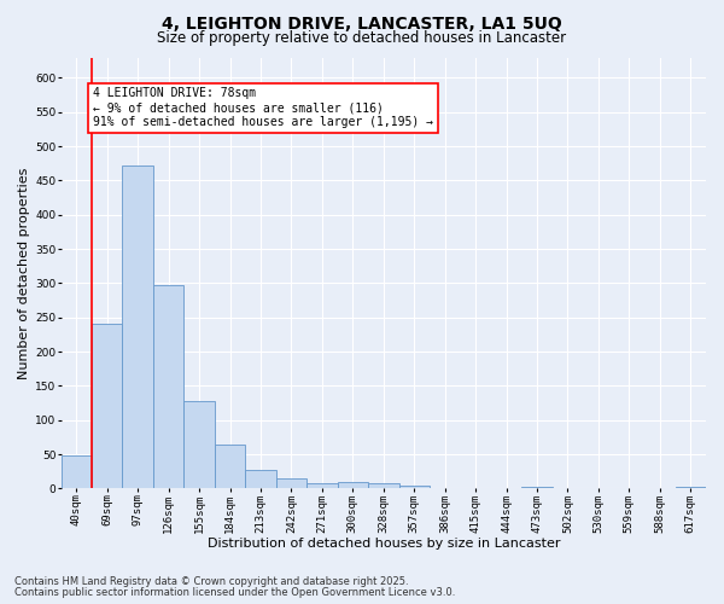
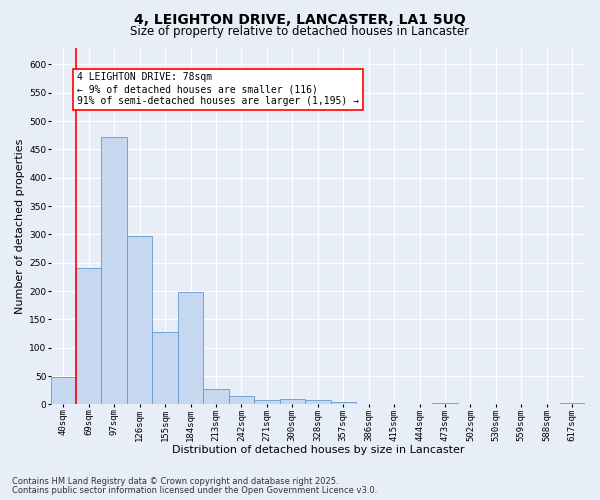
184sqm: 65 -> 198
